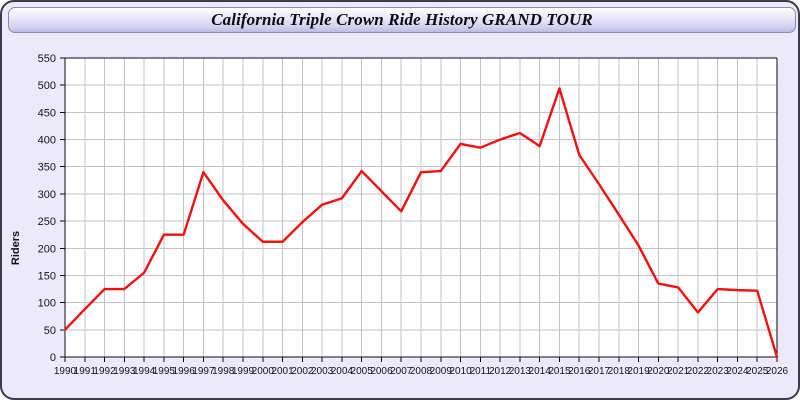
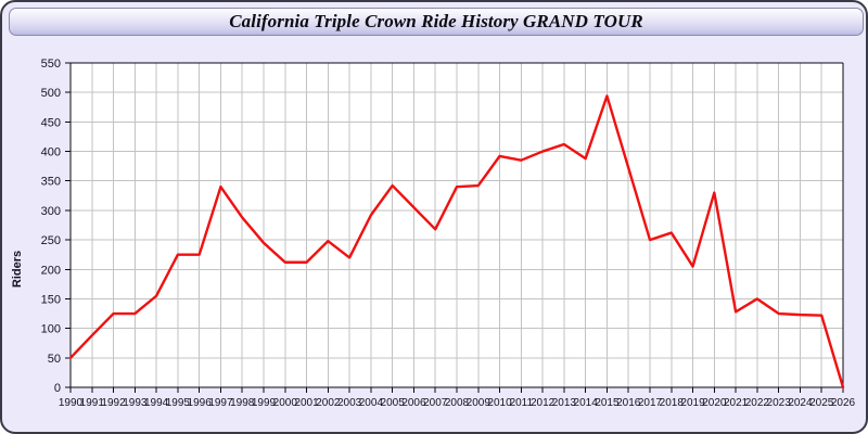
2003: 280 -> 220
2017: 320 -> 250
2020: 140 -> 330
2022: 80 -> 150
